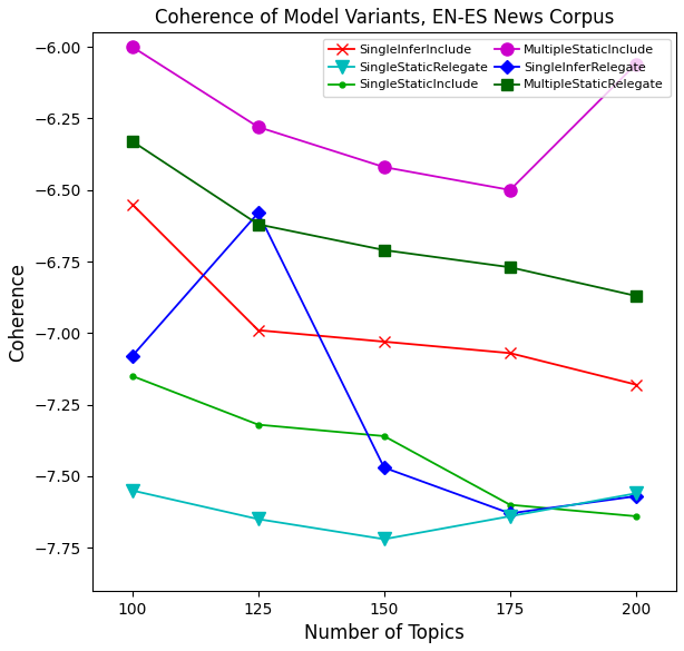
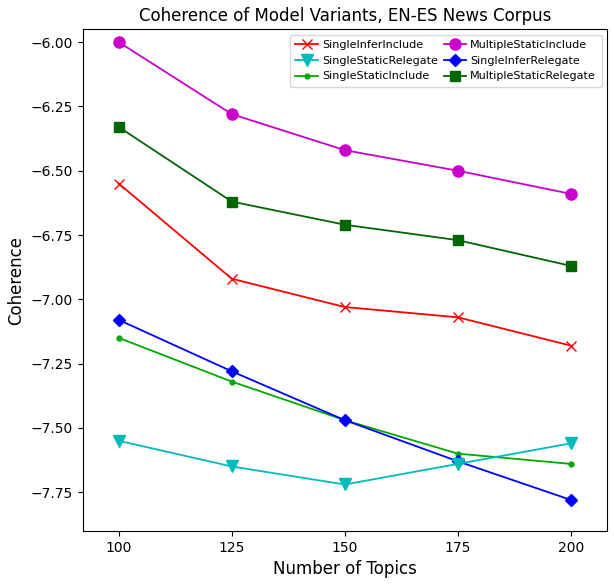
SingleInferInclude/125: -6.99 -> -6.92
SingleInferRelegate/125: -6.58 -> -7.28
SingleStaticInclude/150: -7.36 -> -7.47
SingleInferRelegate/200: -7.57 -> -7.78
MultipleStaticInclude/200: -6.06 -> -6.59
